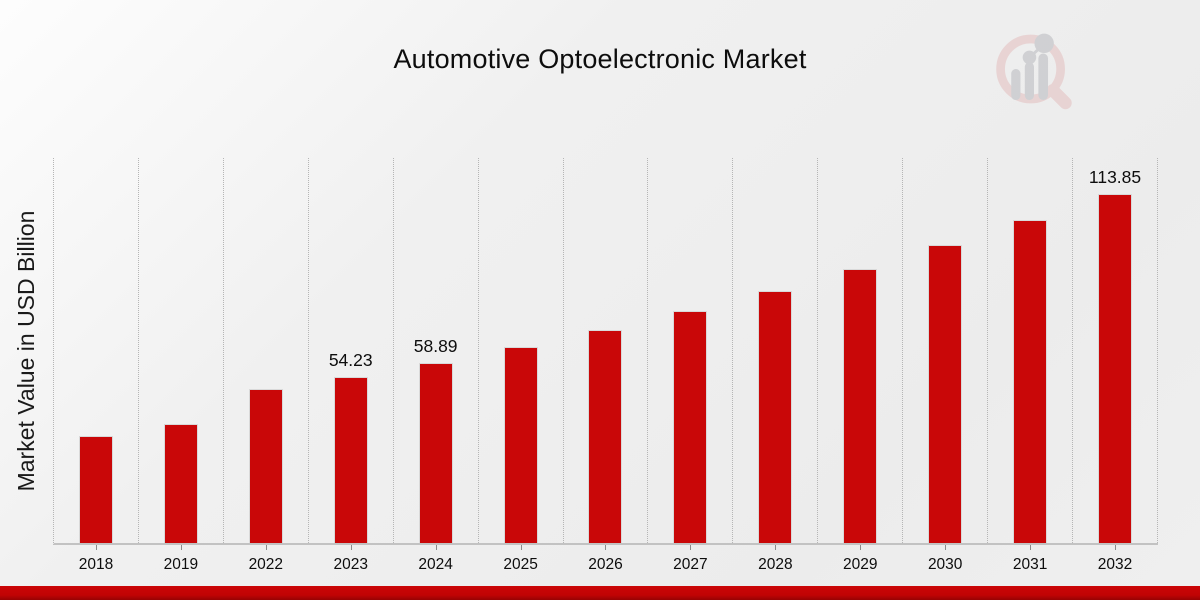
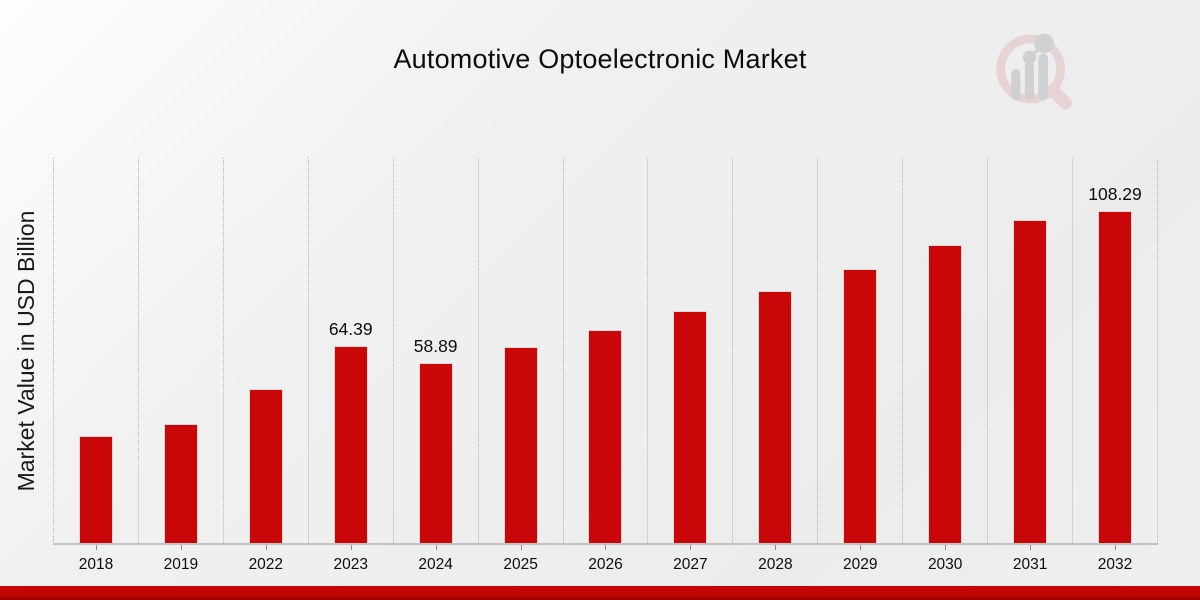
2023: 54.23 -> 64.39
2032: 113.85 -> 108.29
